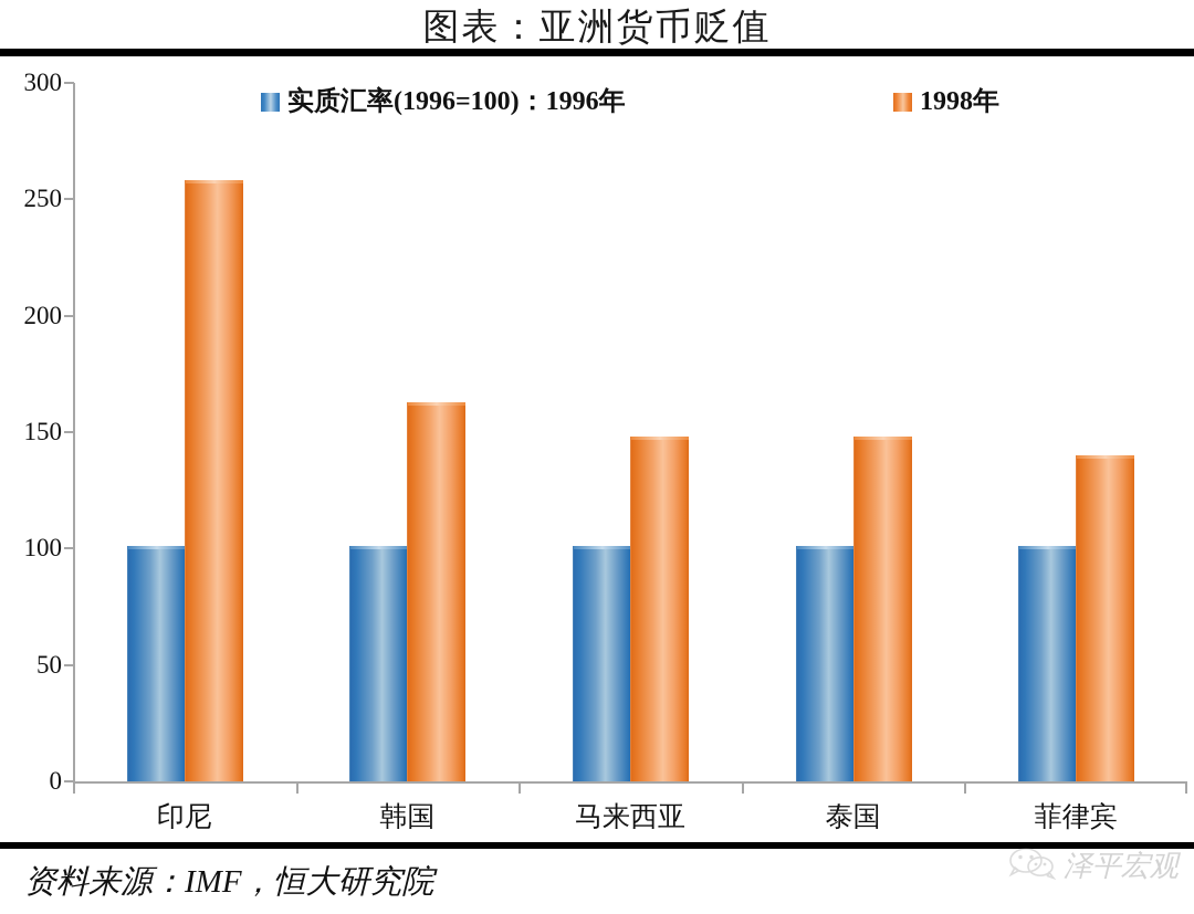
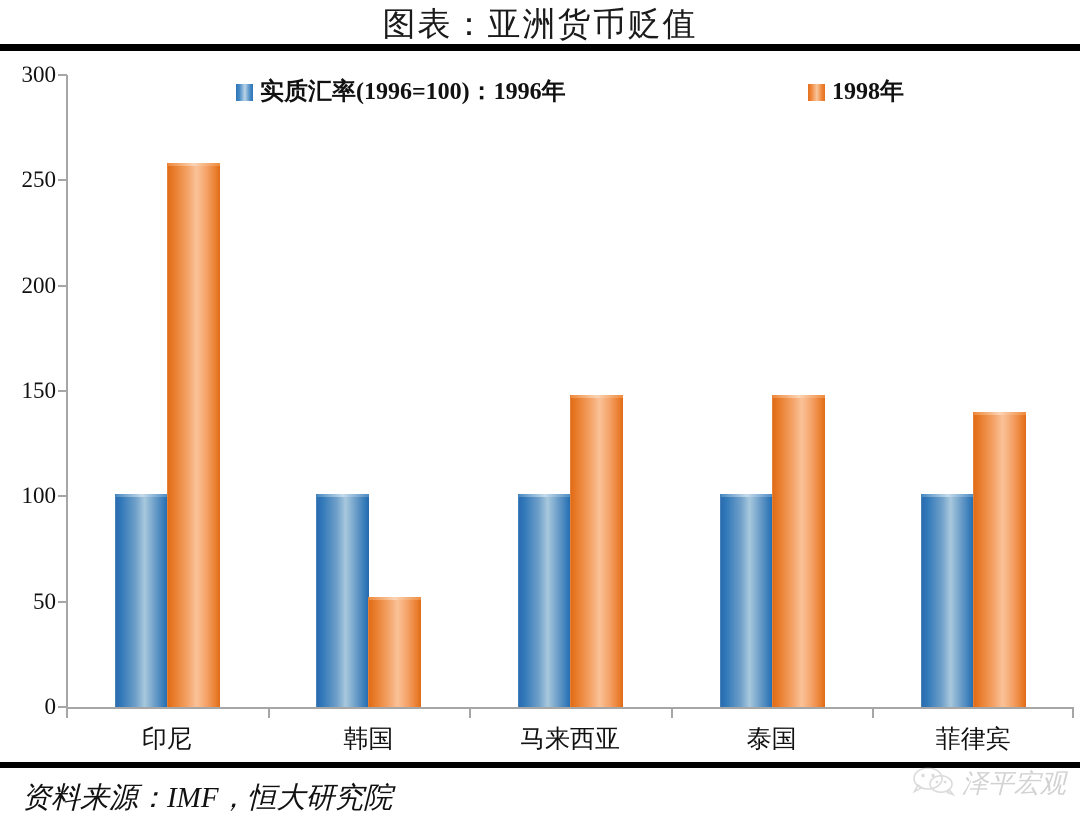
1998年/韩国: 163 -> 52
